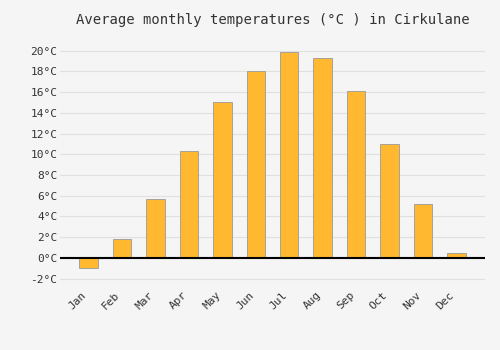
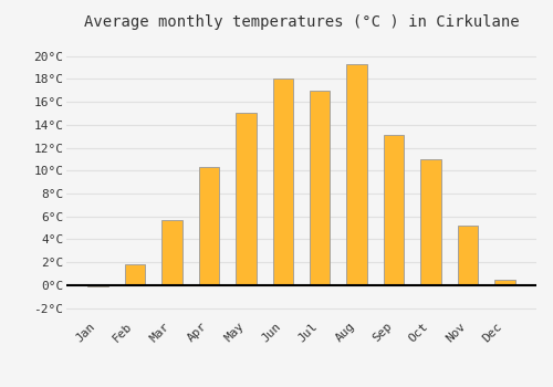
Jan: -1.0°C -> -0.1°C
Jul: 19.9°C -> 17.0°C
Sep: 16.1°C -> 13.1°C
